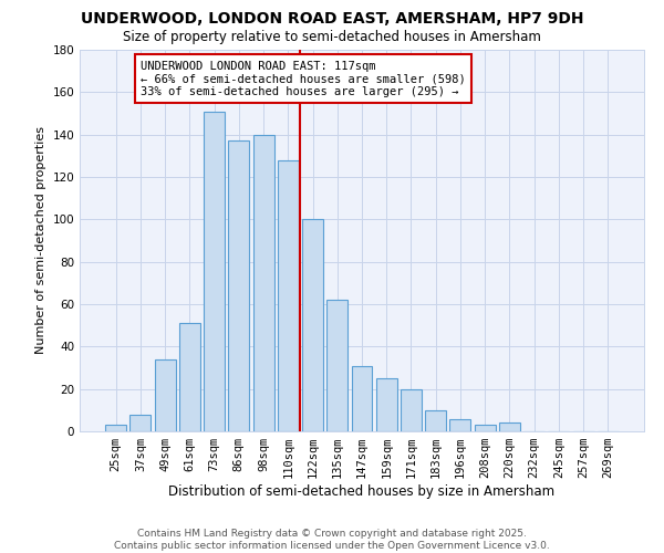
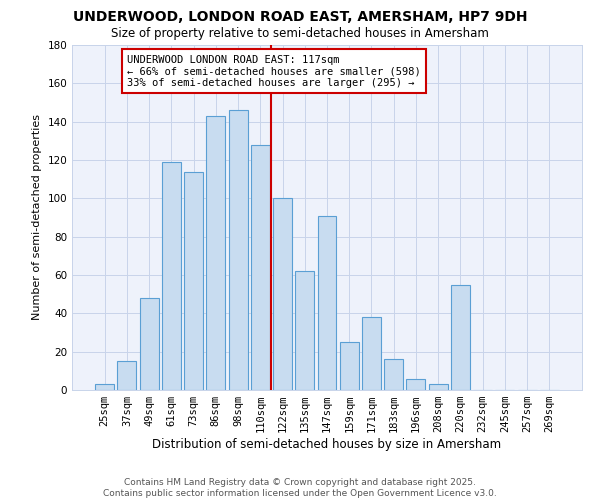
37sqm: 8 -> 15
49sqm: 34 -> 48
61sqm: 51 -> 119
73sqm: 151 -> 114
86sqm: 137 -> 143
98sqm: 140 -> 146
147sqm: 31 -> 91
171sqm: 20 -> 38
183sqm: 10 -> 16
220sqm: 4 -> 55
